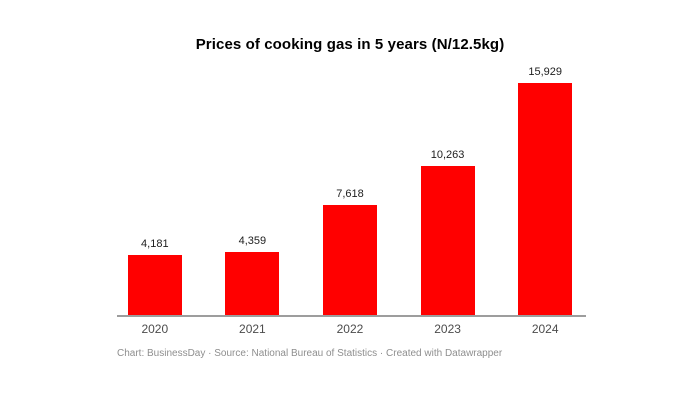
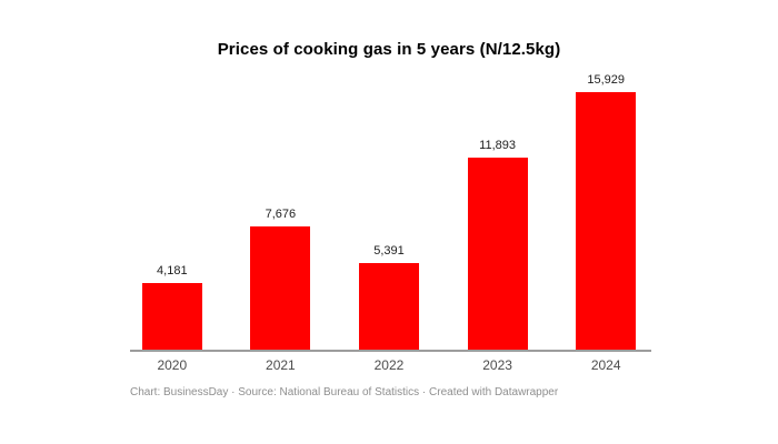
2021: 4,359 -> 7,676
2022: 7,618 -> 5,391
2023: 10,263 -> 11,893
